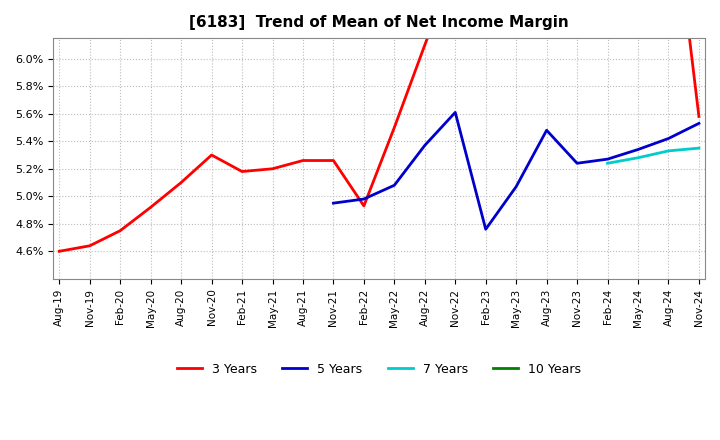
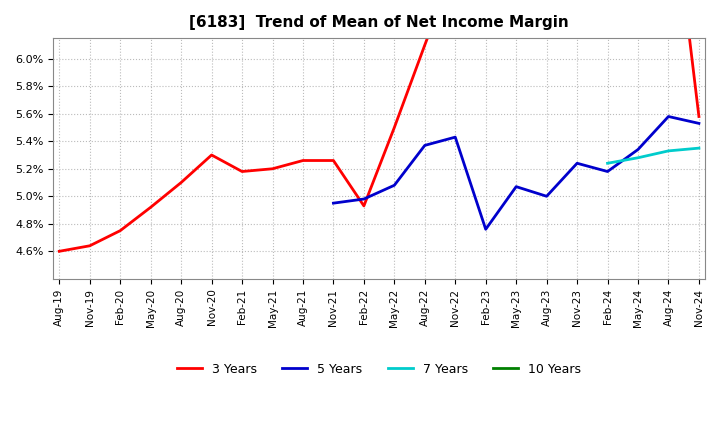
5 Years/Nov-22: 5.61% -> 5.43%
5 Years/Aug-23: 5.48% -> 5.00%
5 Years/Feb-24: 5.27% -> 5.18%
5 Years/Aug-24: 5.42% -> 5.58%
